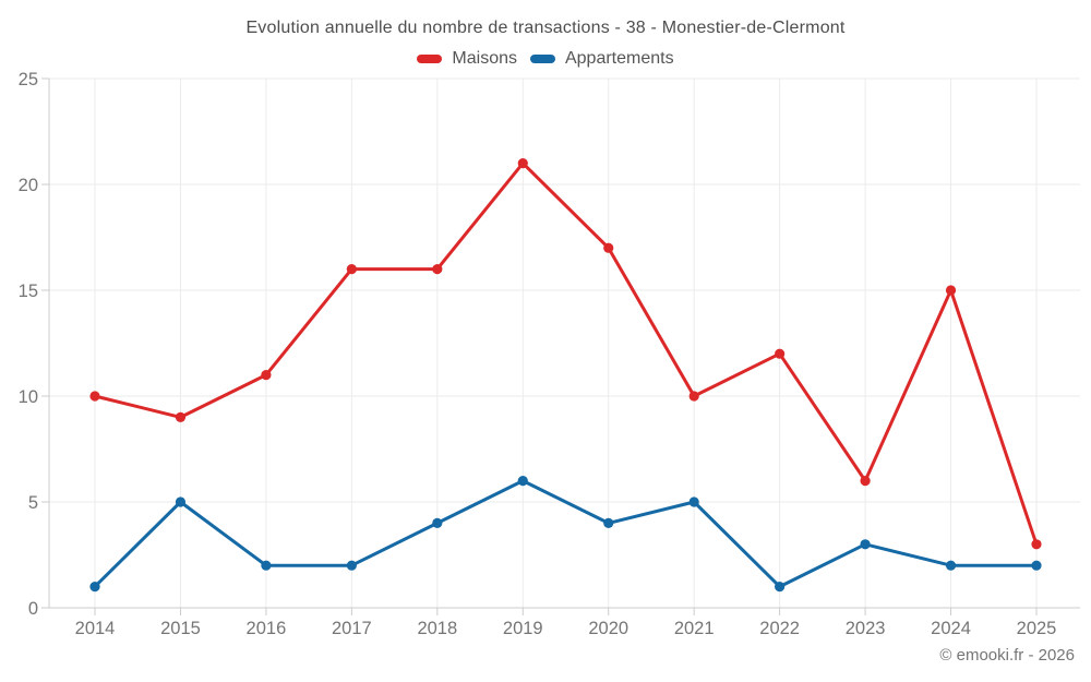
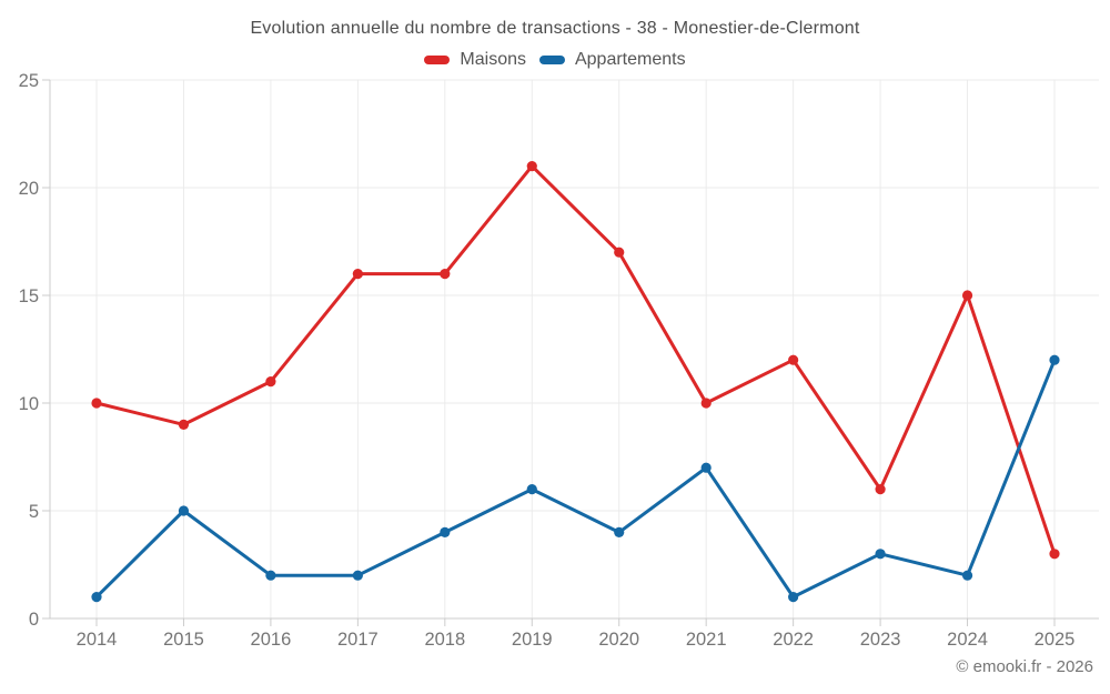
Appartements/2021: 5 -> 7
Appartements/2025: 2 -> 12
